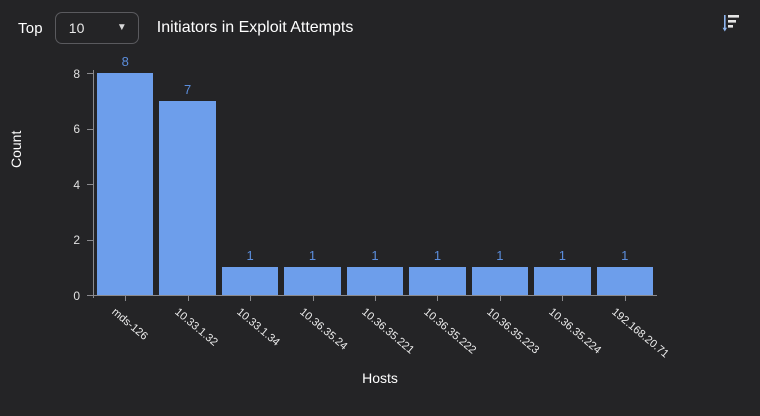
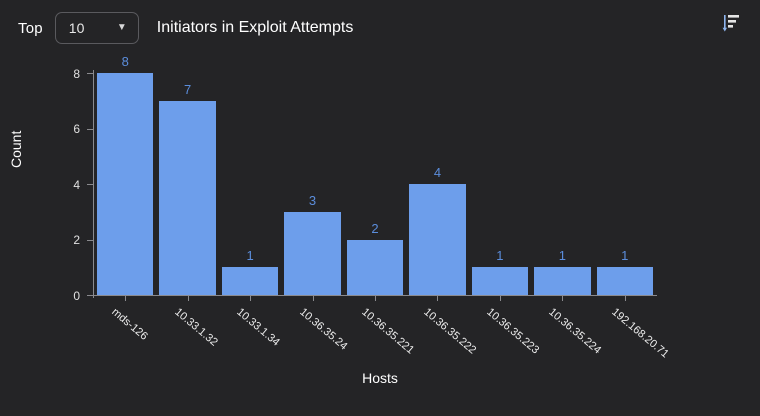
10.36.35.24: 1 -> 3
10.36.35.221: 1 -> 2
10.36.35.222: 1 -> 4
